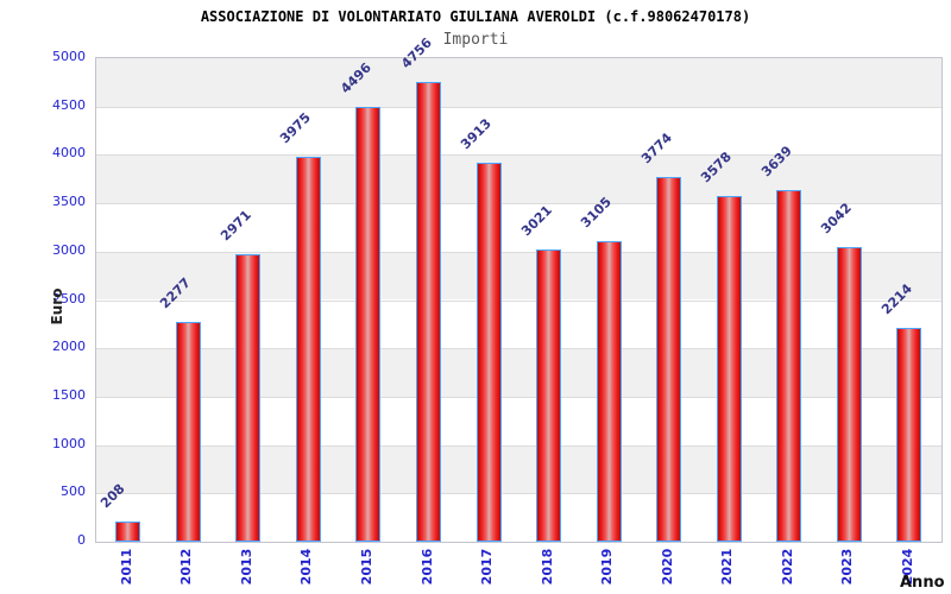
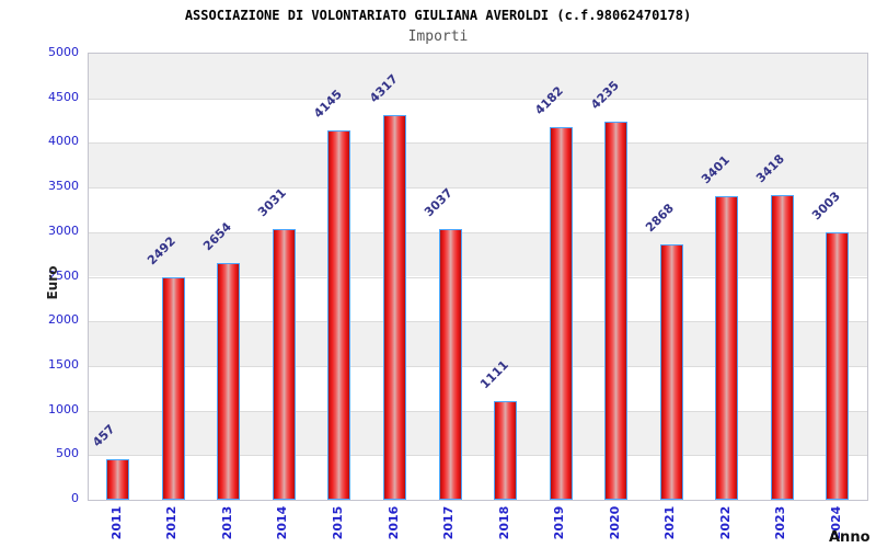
2011: 208 -> 457
2012: 2277 -> 2492
2013: 2971 -> 2654
2014: 3975 -> 3031
2015: 4496 -> 4145
2016: 4756 -> 4317
2017: 3913 -> 3037
2018: 3021 -> 1111
2019: 3105 -> 4182
2020: 3774 -> 4235
2021: 3578 -> 2868
2022: 3639 -> 3401
2023: 3042 -> 3418
2024: 2214 -> 3003
